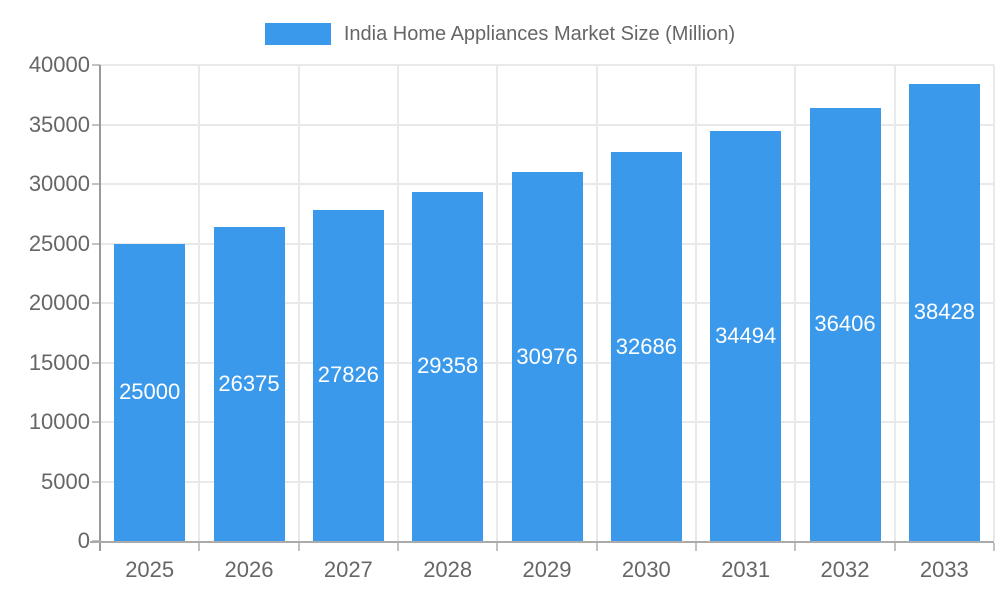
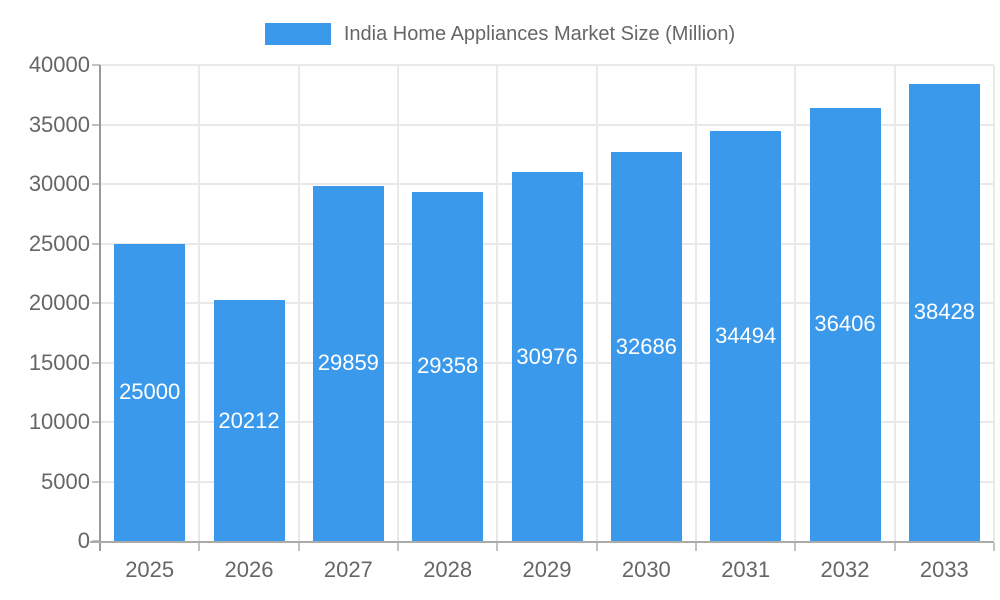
2026: 26375 -> 20212
2027: 27826 -> 29859
